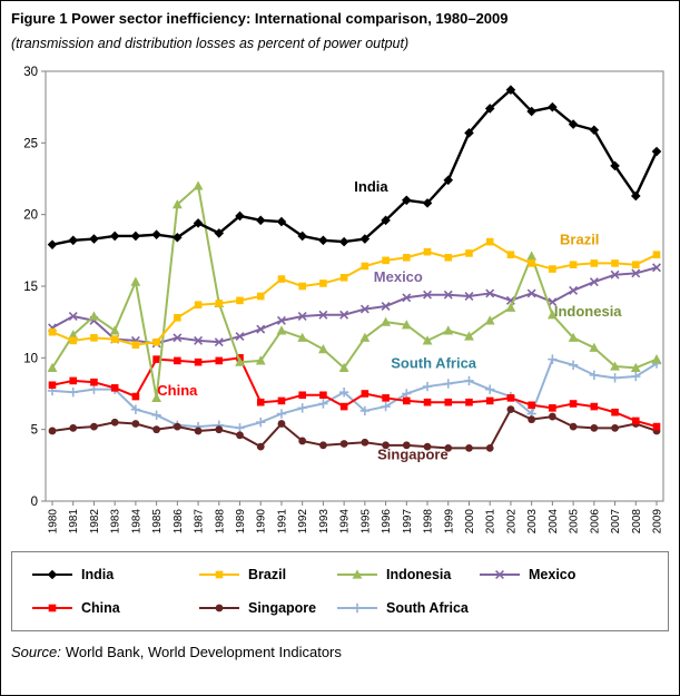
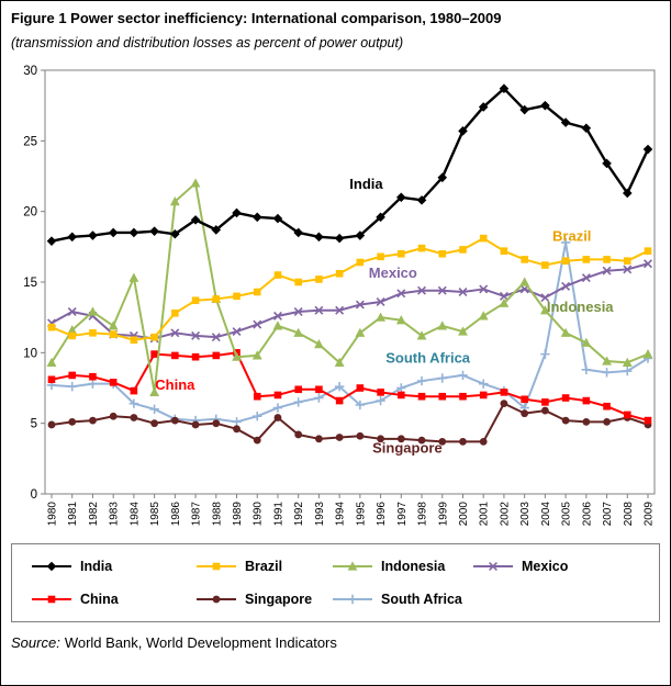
Indonesia/2003: 17.1 -> 15.0
South Africa/2005: 9.5 -> 17.8
